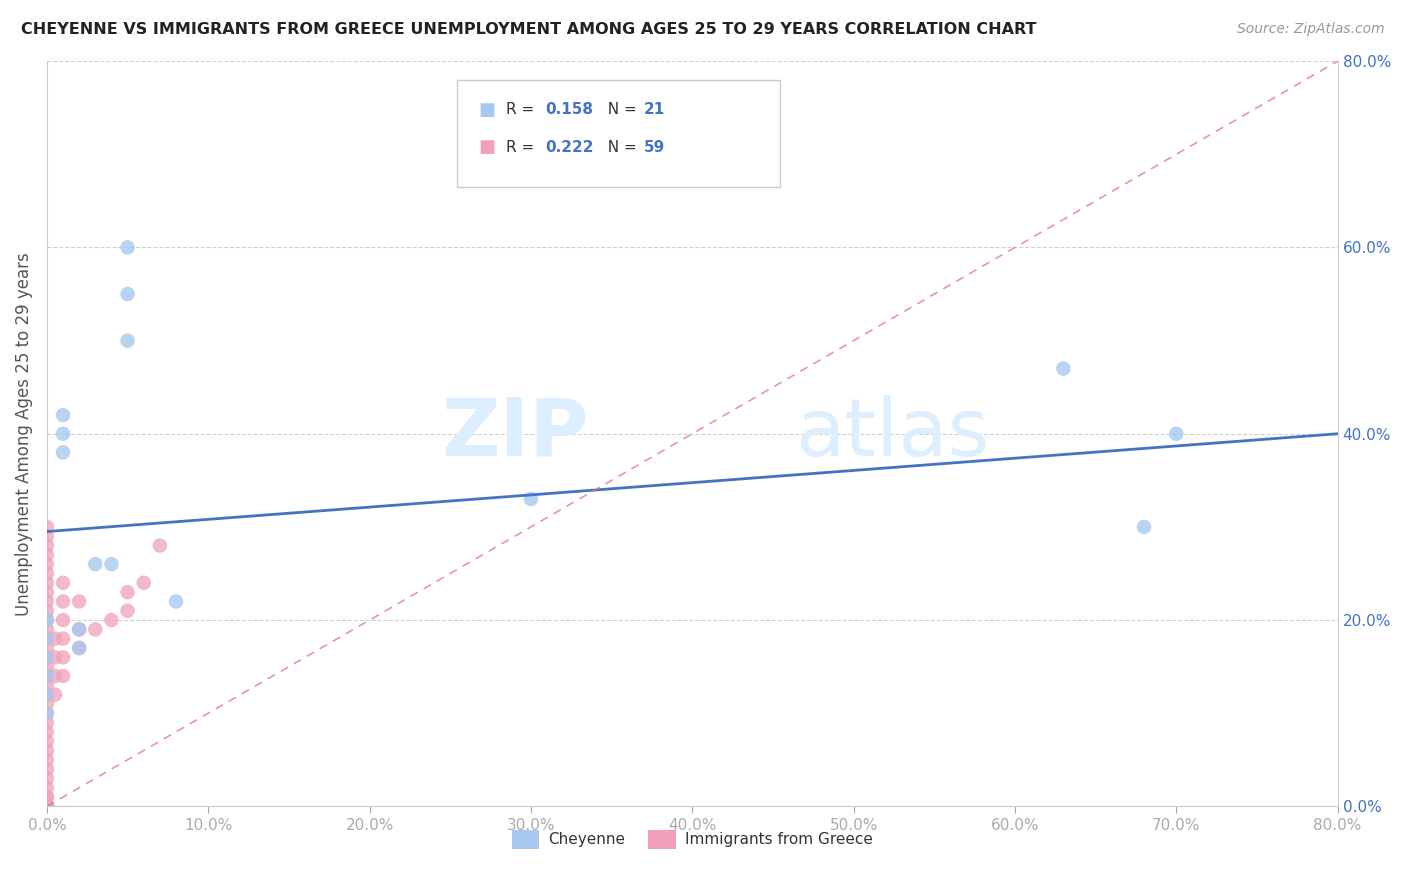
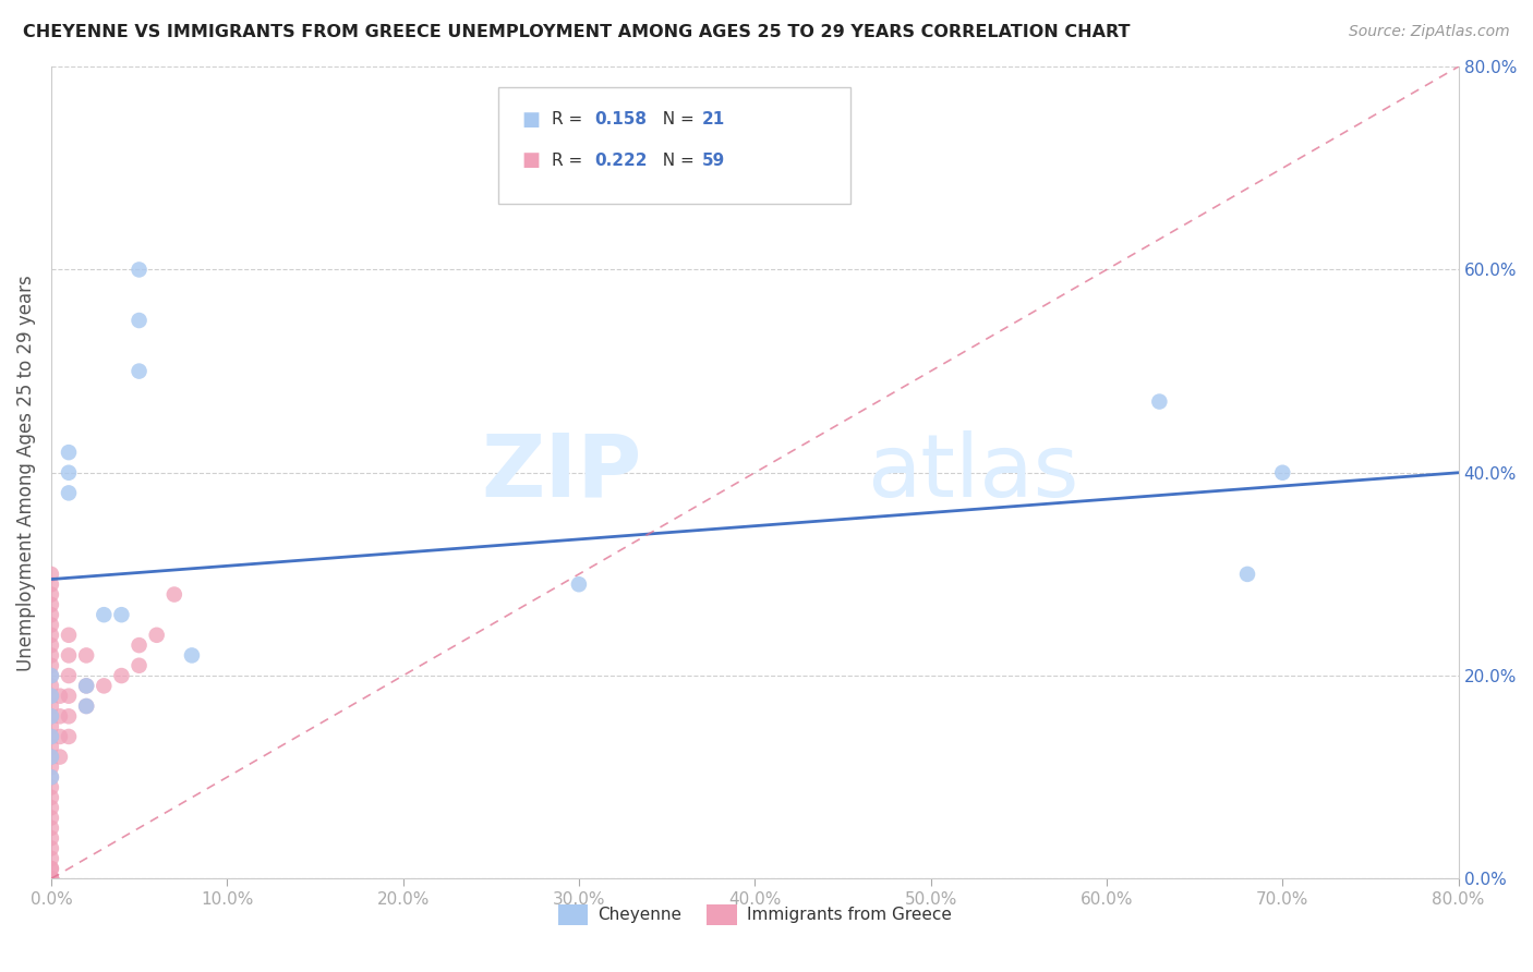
Cheyenne/30.0%: 33% -> 29%
